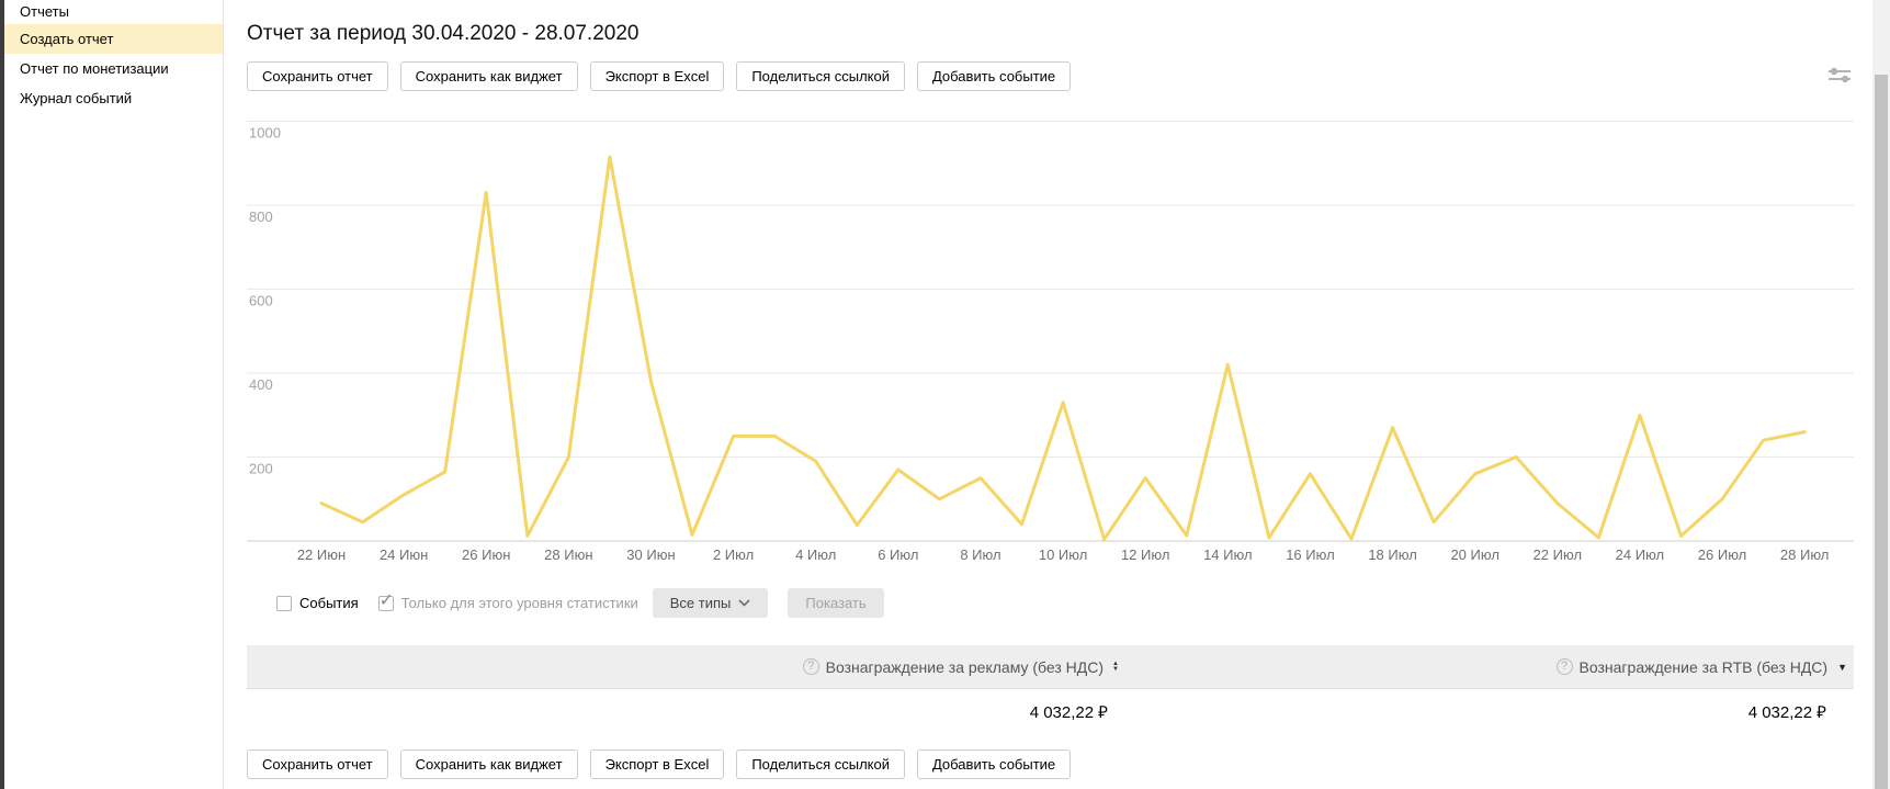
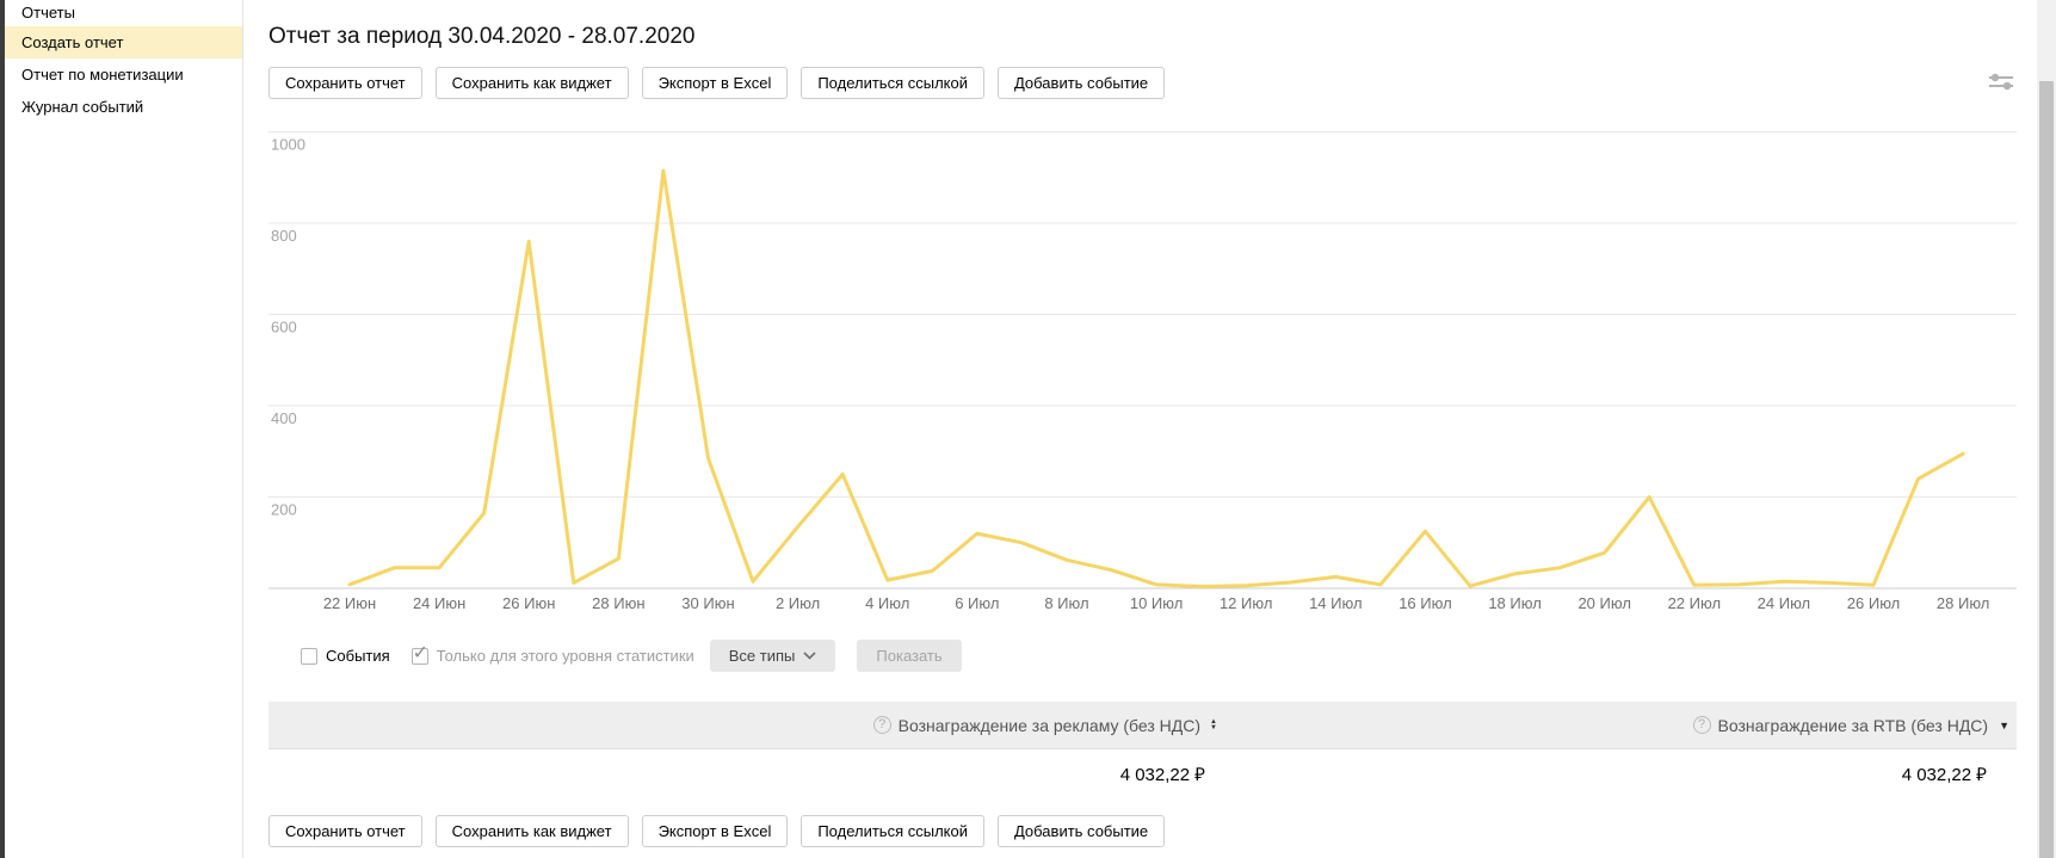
22 Июн: 90 -> 10
24 Июн: 110 -> 40
26 Июн: 830 -> 760
28 Июн: 200 -> 60
30 Июн: 380 -> 280
2 Июл: 250 -> 140
4 Июл: 190 -> 20
6 Июл: 170 -> 120
8 Июл: 150 -> 60
10 Июл: 330 -> 10
12 Июл: 150 -> 10
14 Июл: 420 -> 20
16 Июл: 160 -> 120
18 Июл: 270 -> 30
20 Июл: 160 -> 80
22 Июл: 90 -> 10
24 Июл: 300 -> 20
26 Июл: 100 -> 10
28 Июл: 260 -> 300
